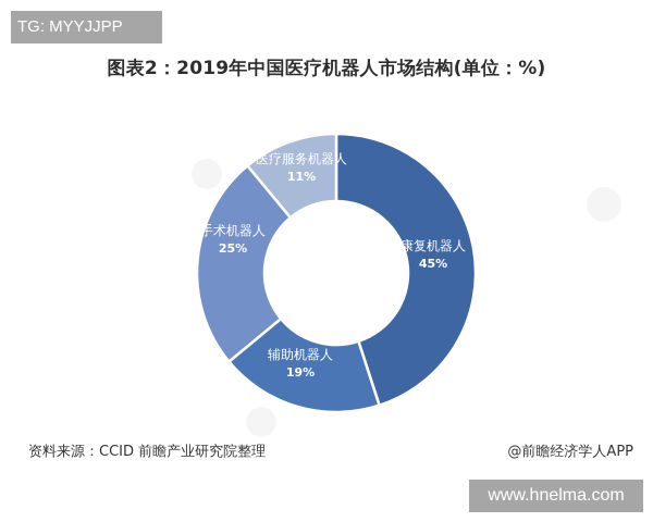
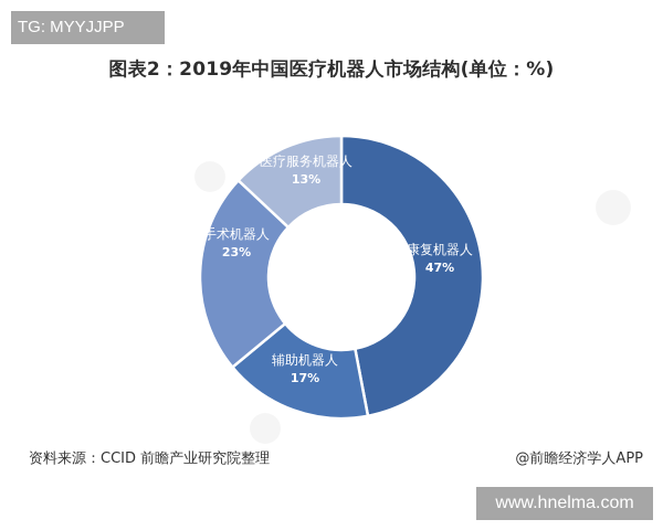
康复机器人: 45% -> 47%
辅助机器人: 19% -> 17%
手术机器人: 25% -> 23%
医疗服务机器人: 11% -> 13%
